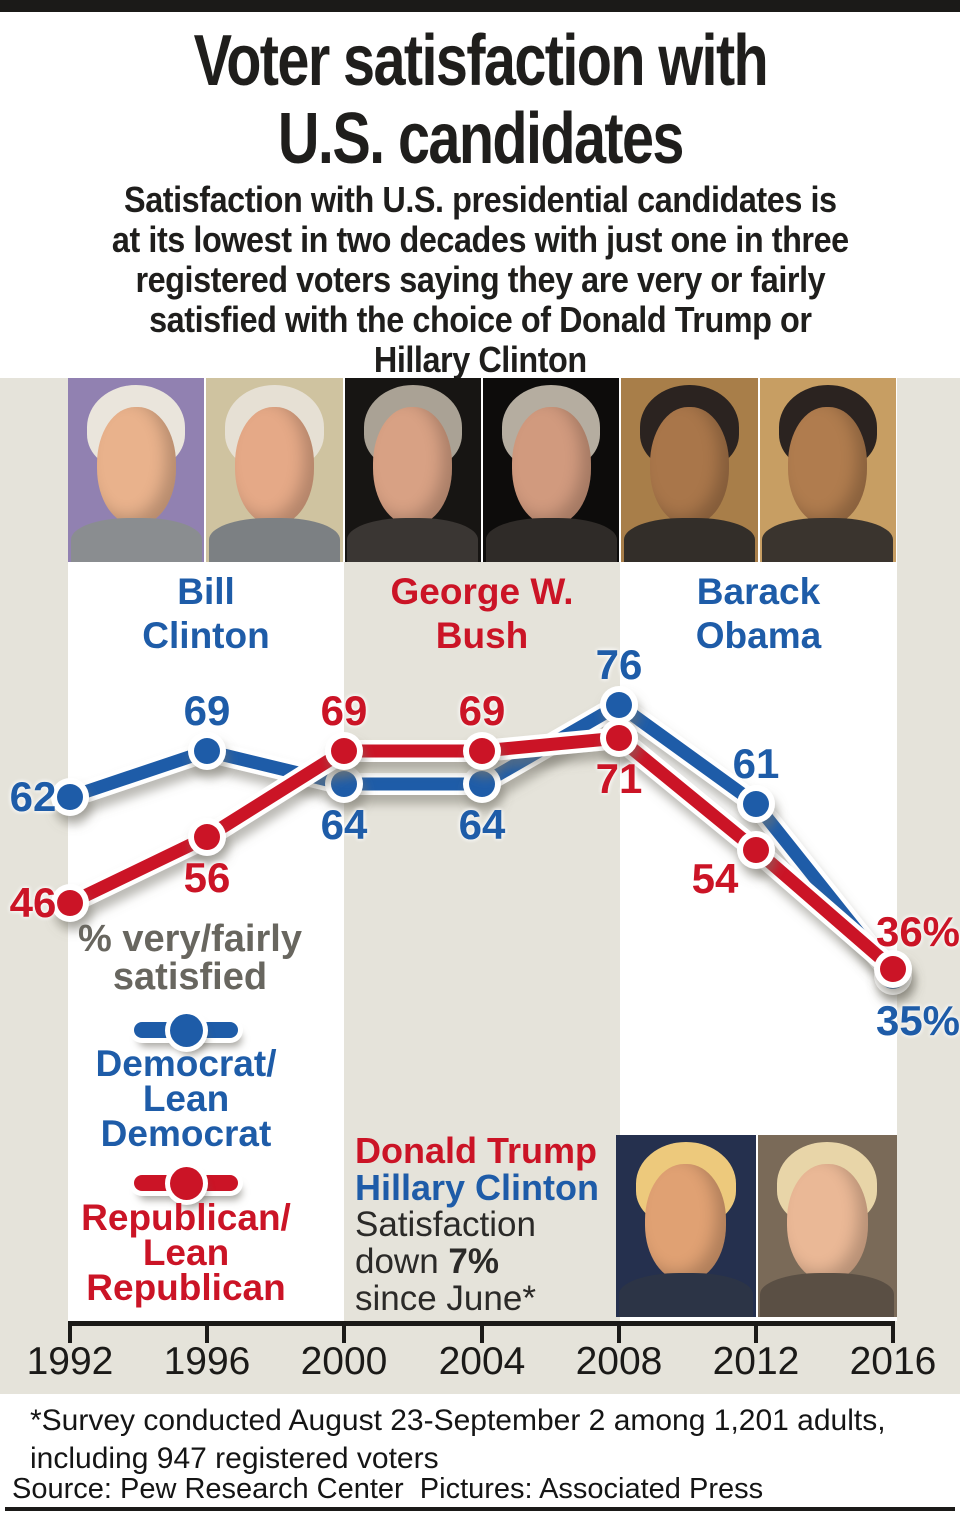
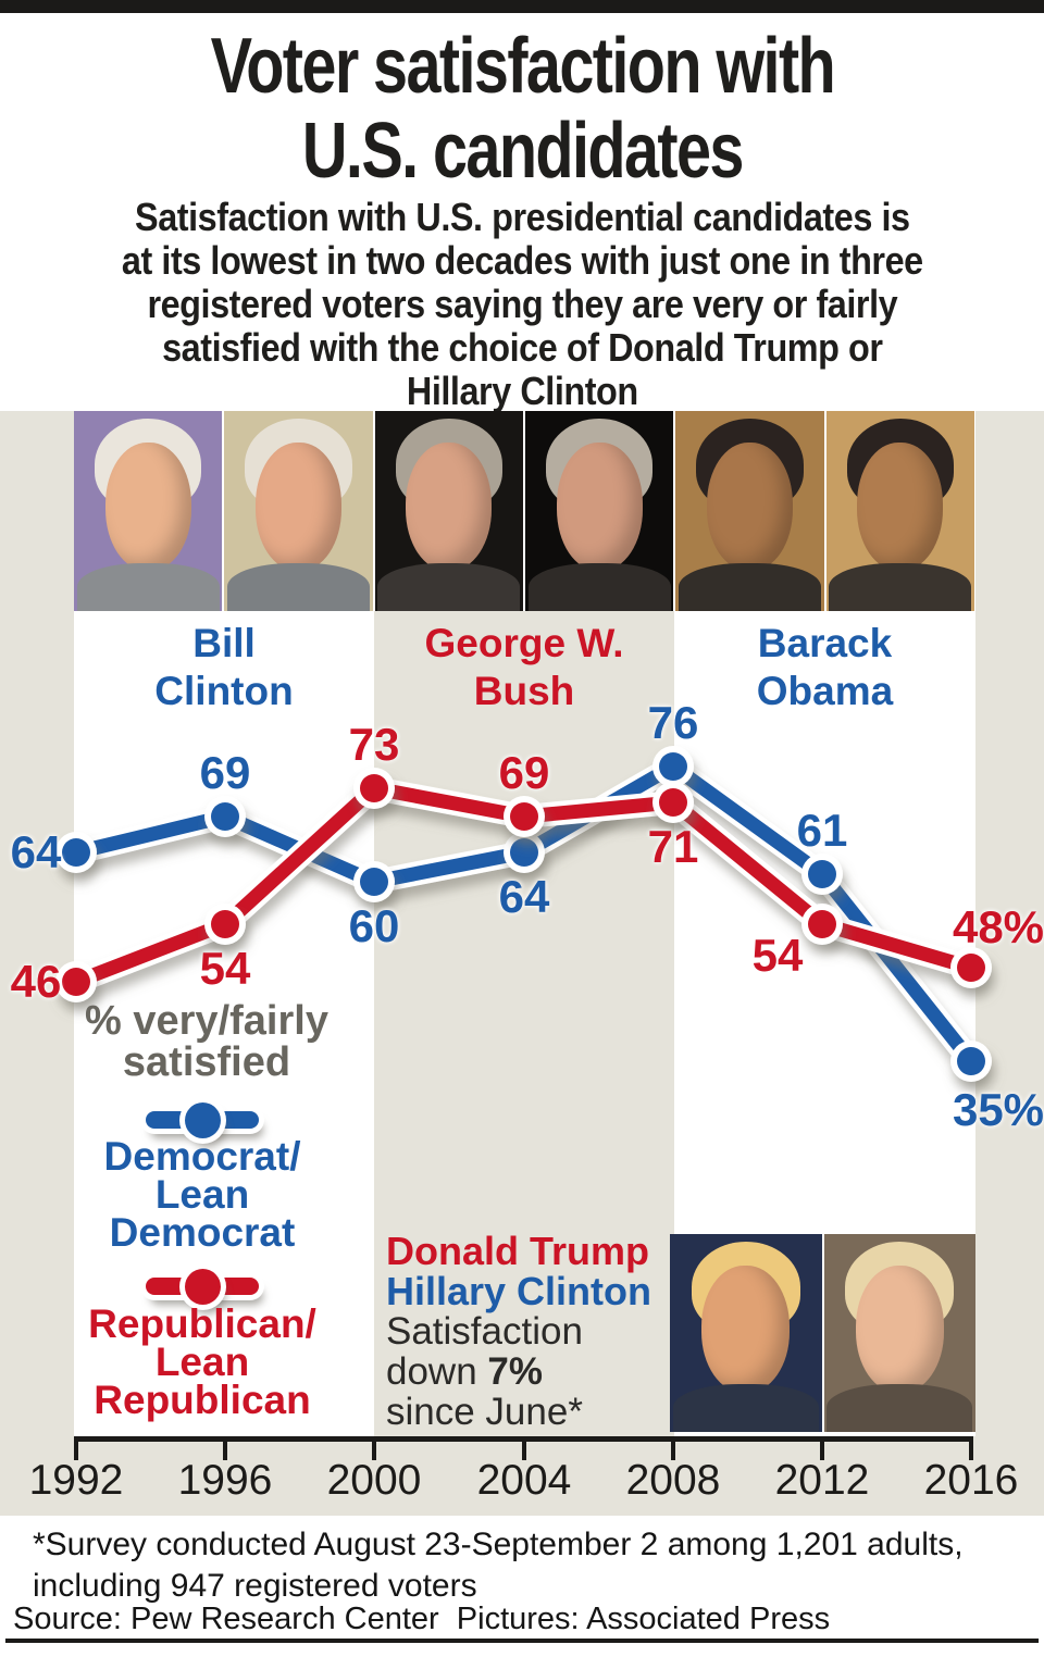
Democrat/Lean Democrat/1992: 62 -> 64
Republican/Lean Republican/1996: 56 -> 54
Democrat/Lean Democrat/2000: 64 -> 60
Republican/Lean Republican/2000: 69 -> 73
Republican/Lean Republican/2016: 36% -> 48%
